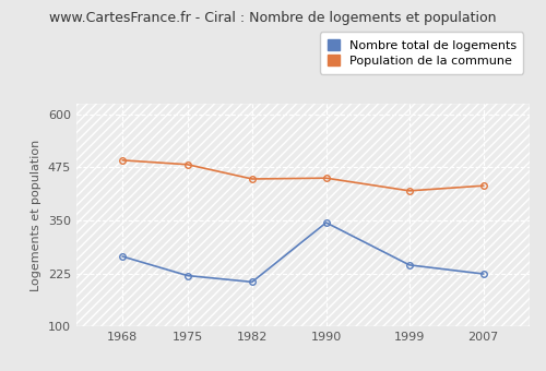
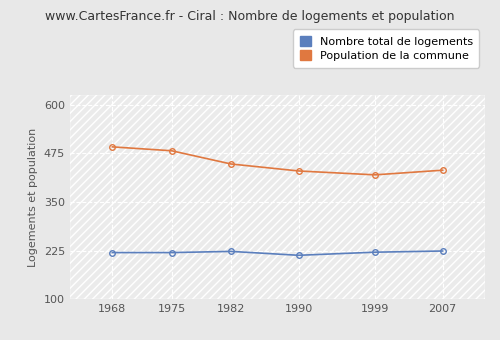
Nombre total de logements/1968: 265 -> 220
Nombre total de logements/1982: 205 -> 223
Nombre total de logements/1990: 345 -> 213
Population de la commune/1990: 450 -> 430
Nombre total de logements/1999: 245 -> 221
